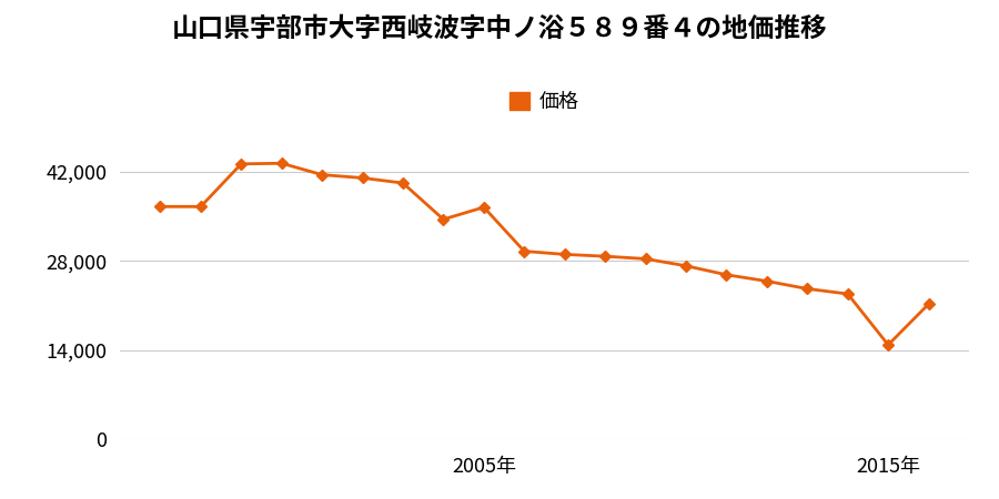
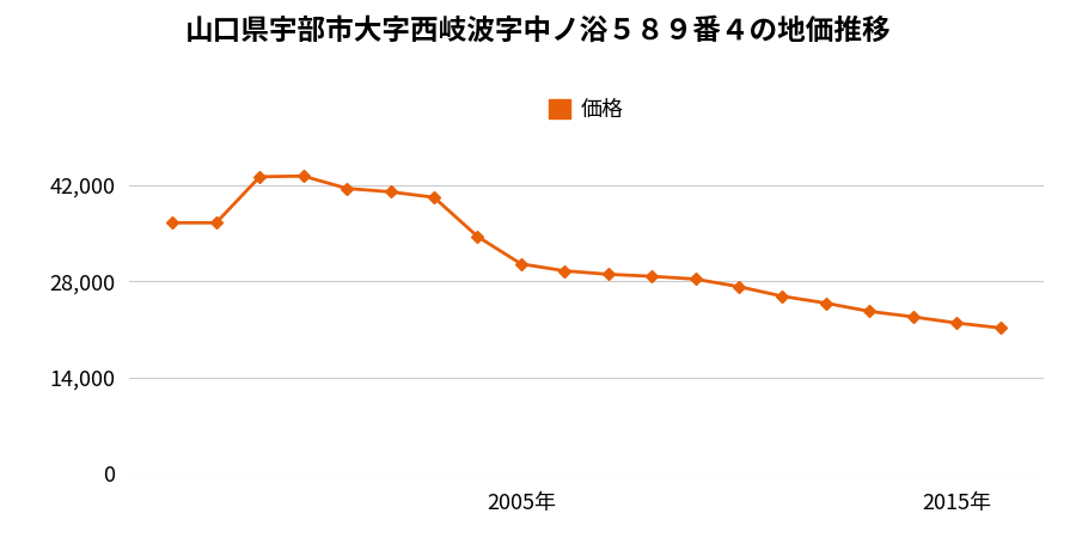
2005年: 36,400 -> 30,500
2015年: 14,800 -> 21,900
